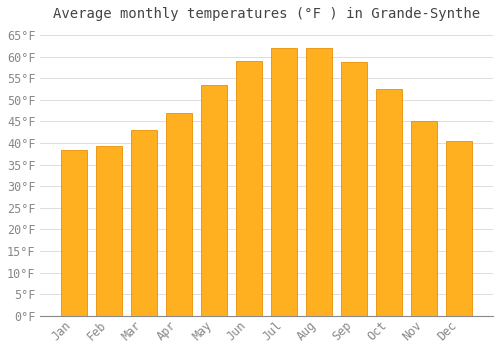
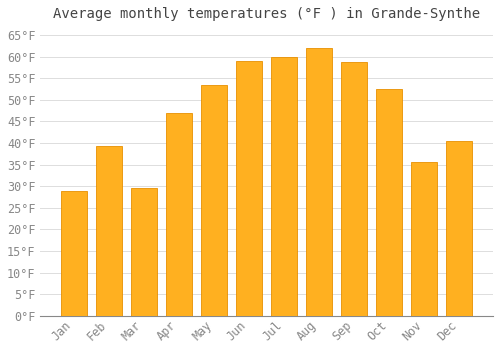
Jan: 38.5°F -> 29.0°F
Mar: 43.0°F -> 29.5°F
Jul: 62.0°F -> 60.0°F
Nov: 45.0°F -> 35.5°F
